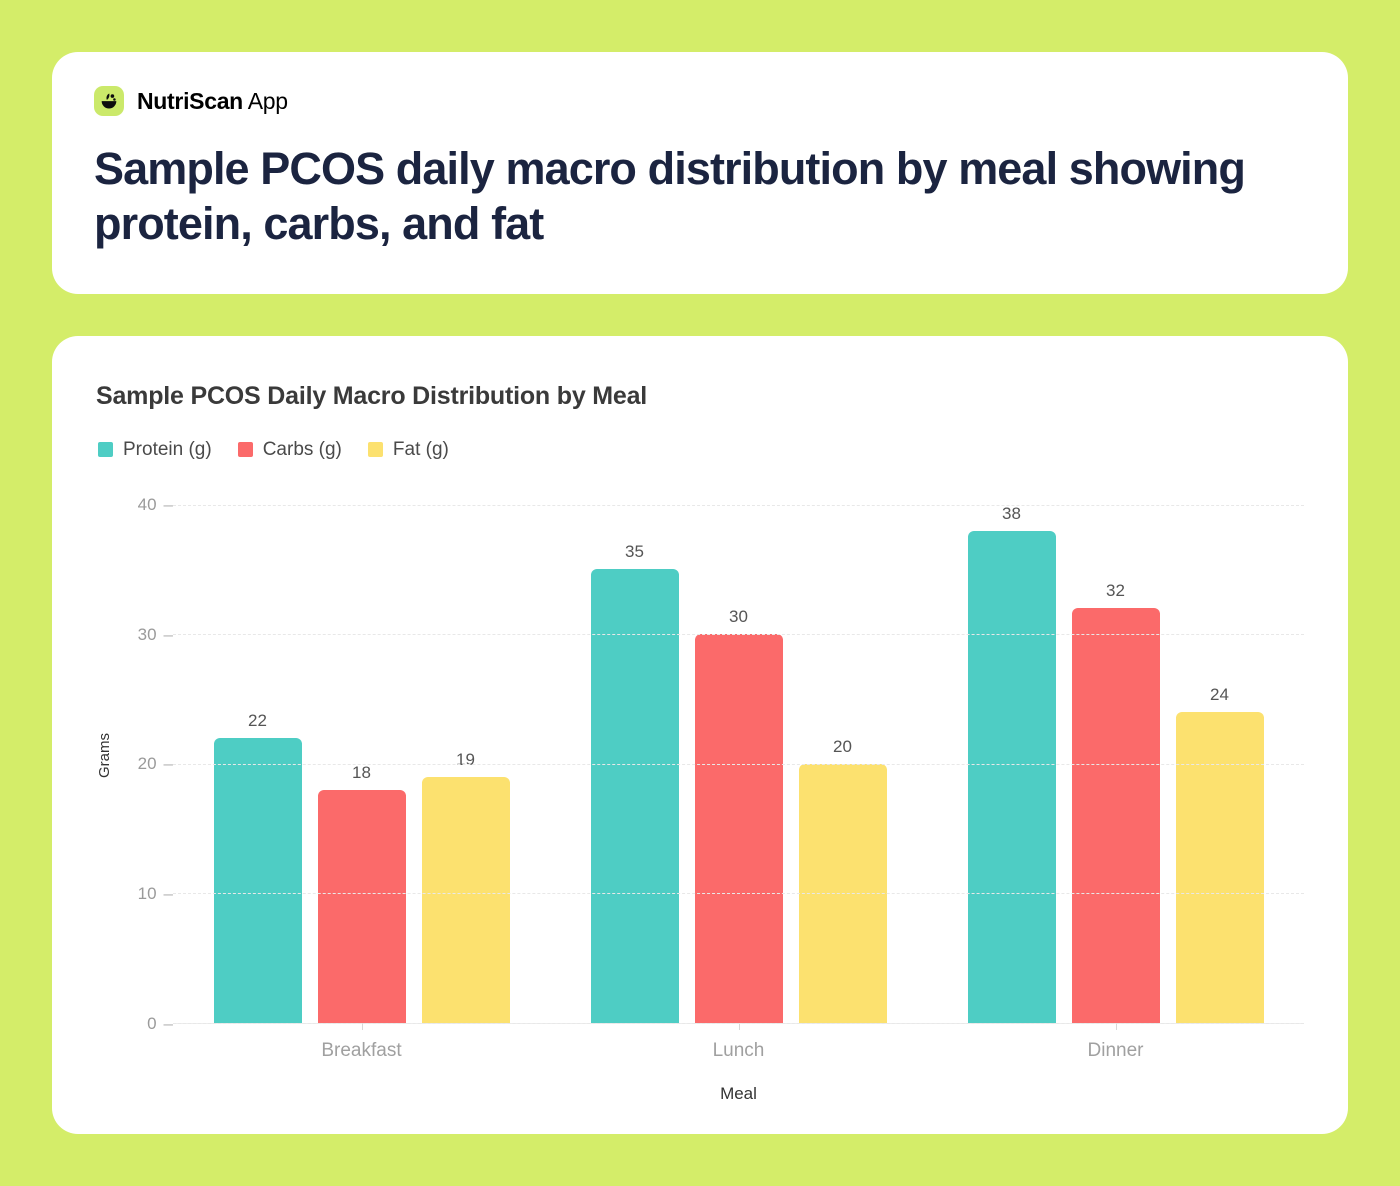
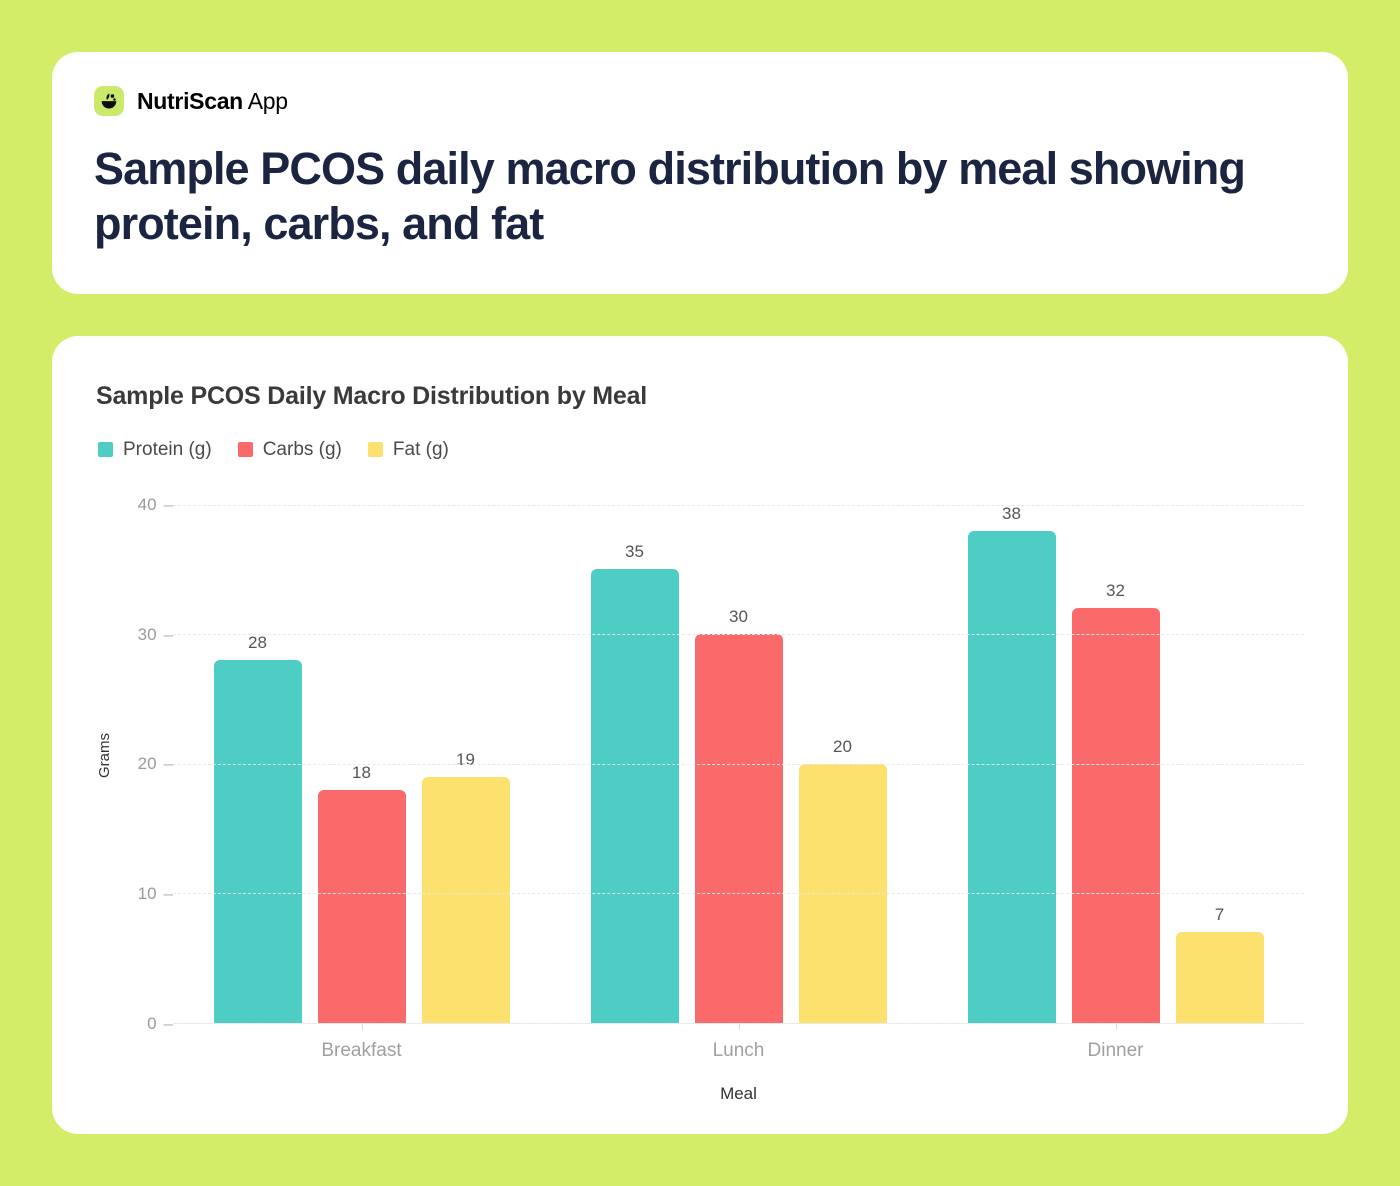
Protein (g)/Breakfast: 22 -> 28
Fat (g)/Dinner: 24 -> 7
